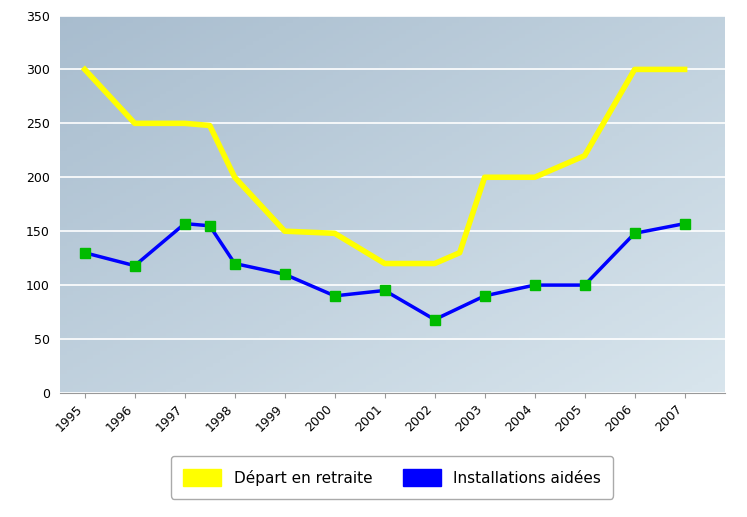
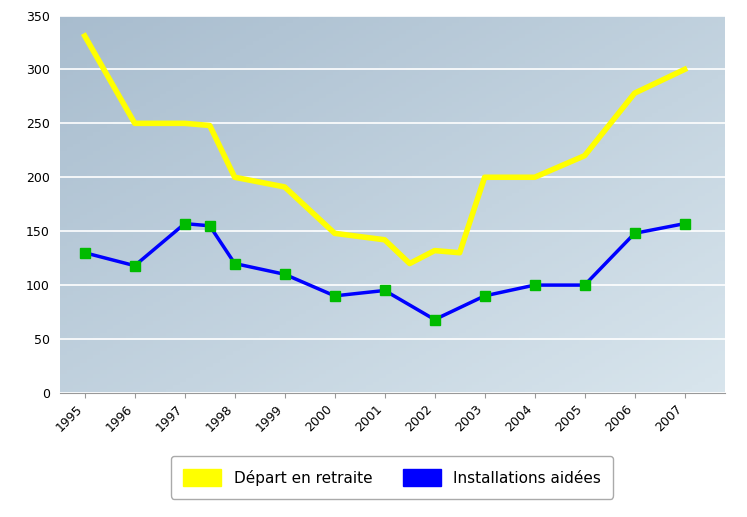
Départ en retraite/1995: 300 -> 331
Départ en retraite/1999: 150 -> 191
Départ en retraite/2001: 120 -> 142
Départ en retraite/2002: 120 -> 132
Départ en retraite/2006: 300 -> 278
